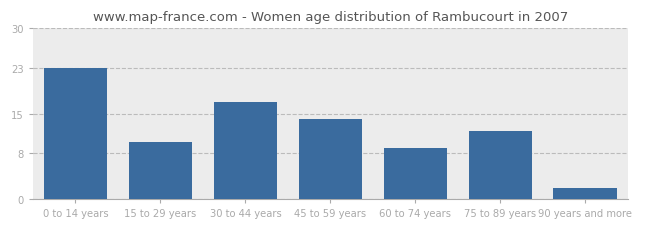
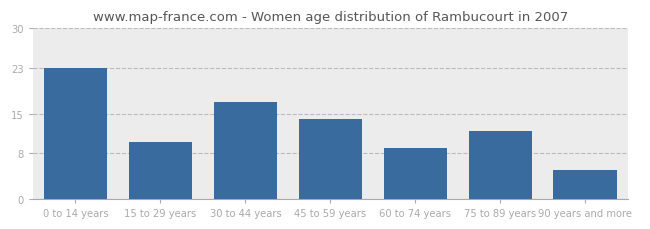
90 years and more: 2 -> 5
